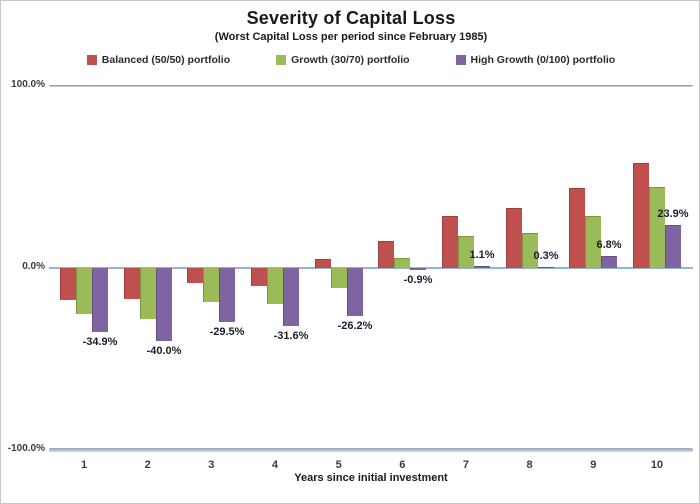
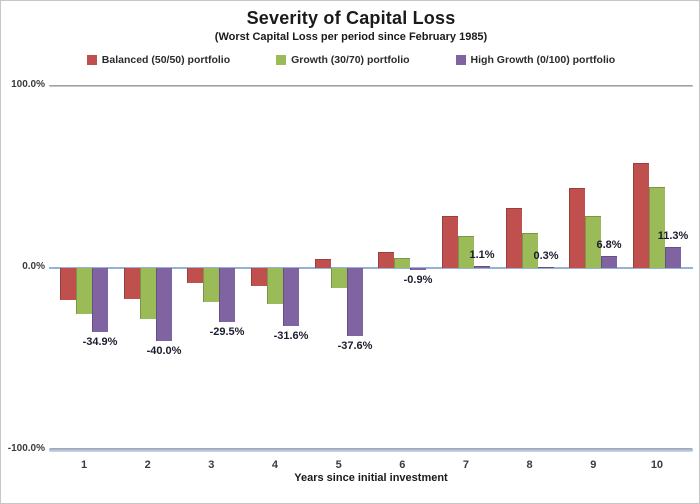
High Growth (0/100) portfolio/5: -26.2% -> -37.6%
Balanced (50/50) portfolio/6: 15% -> 9%
High Growth (0/100) portfolio/10: 23.9% -> 11.3%
